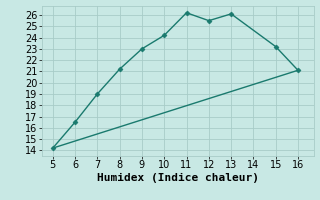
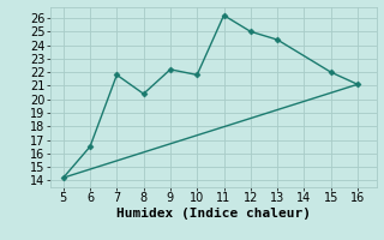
7: 19.0 -> 21.8
8: 21.2 -> 20.4
9: 23.0 -> 22.2
10: 24.2 -> 21.8
12: 25.5 -> 25.0
13: 26.1 -> 24.4
15: 23.2 -> 22.0
